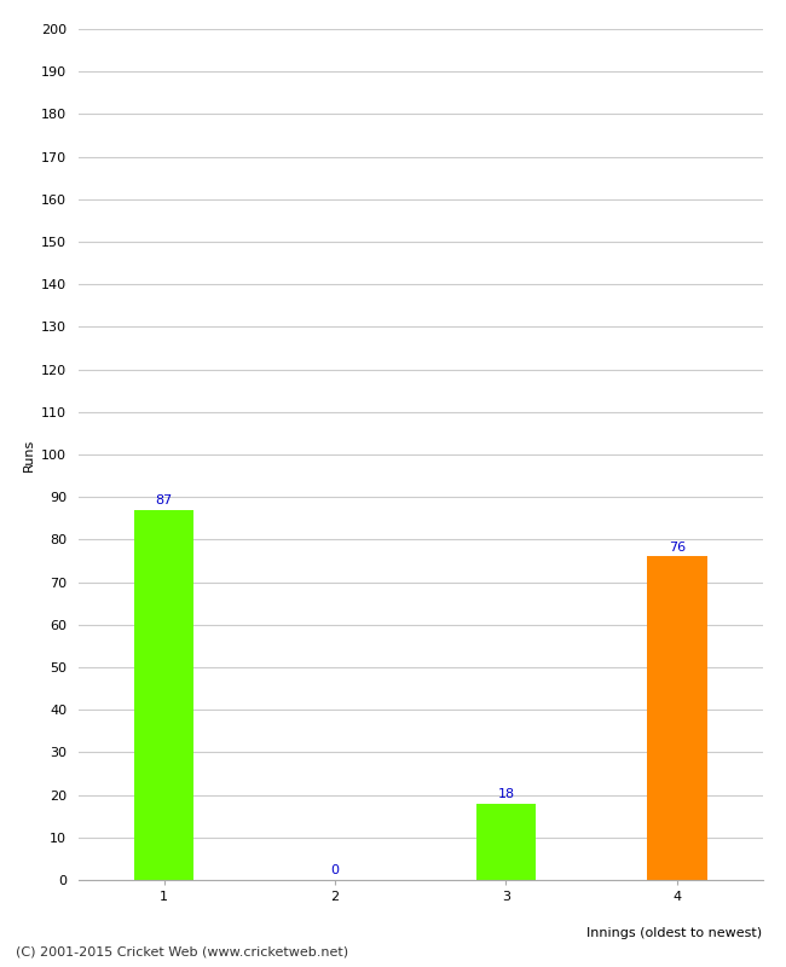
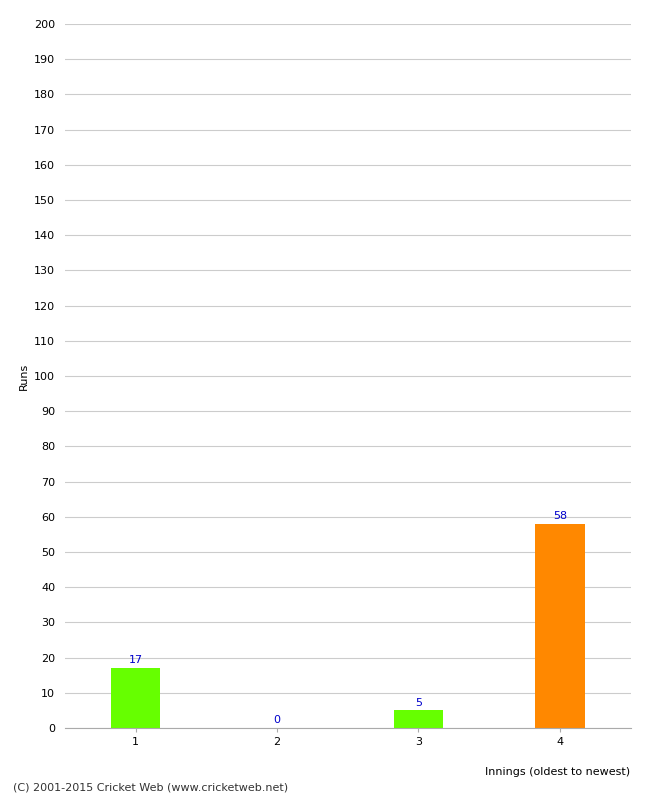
1: 87 -> 17
3: 18 -> 5
4: 76 -> 58
